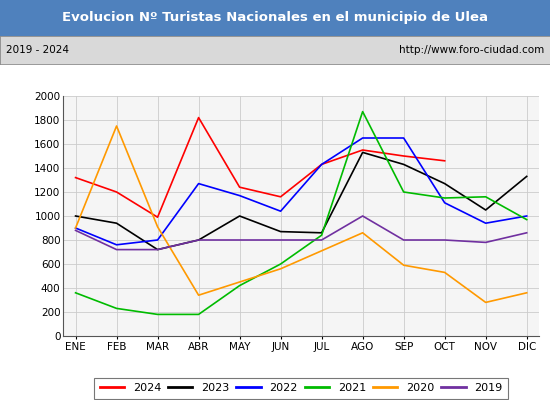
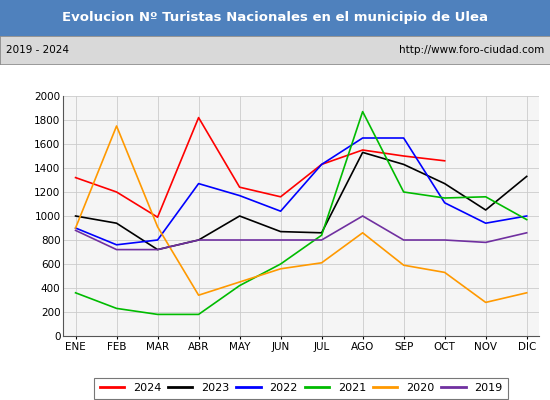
2020/JUL: 710 -> 610
